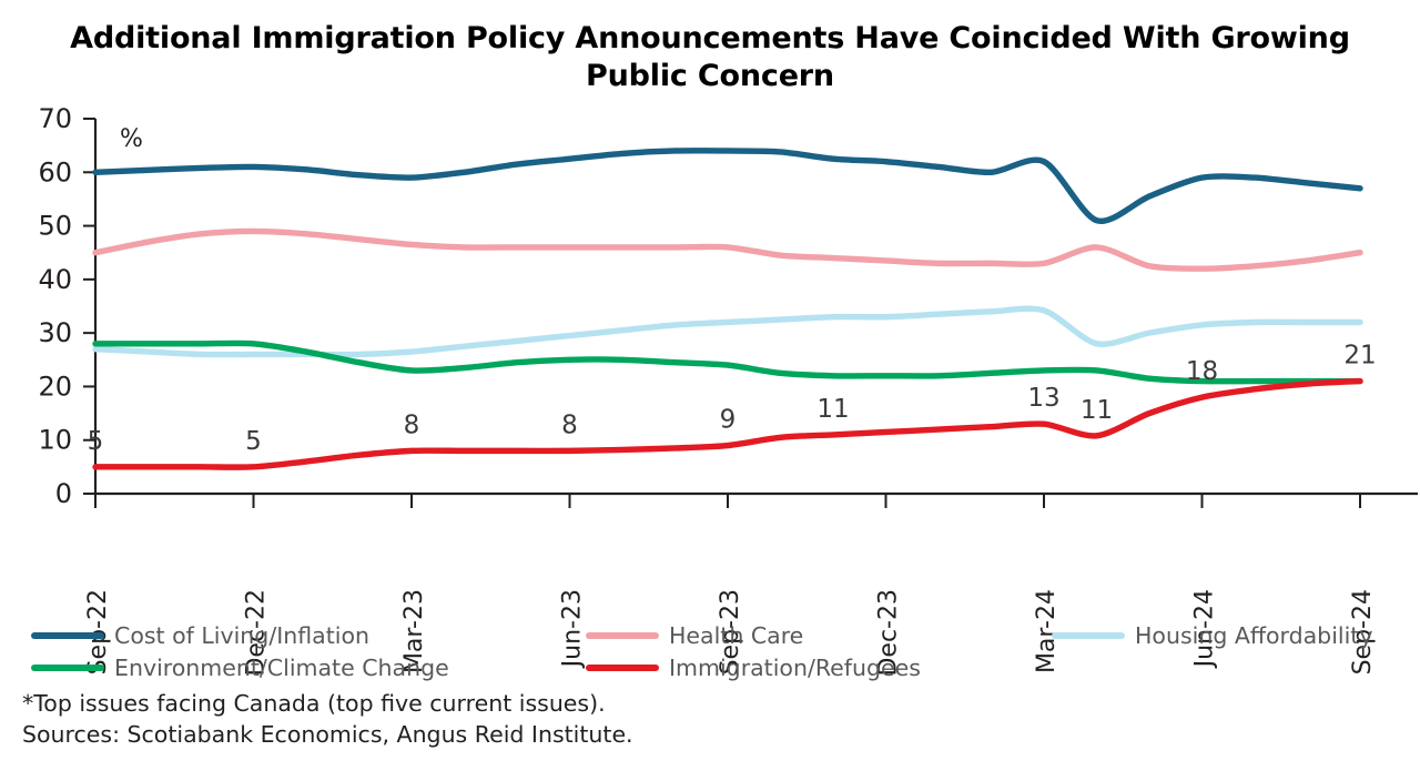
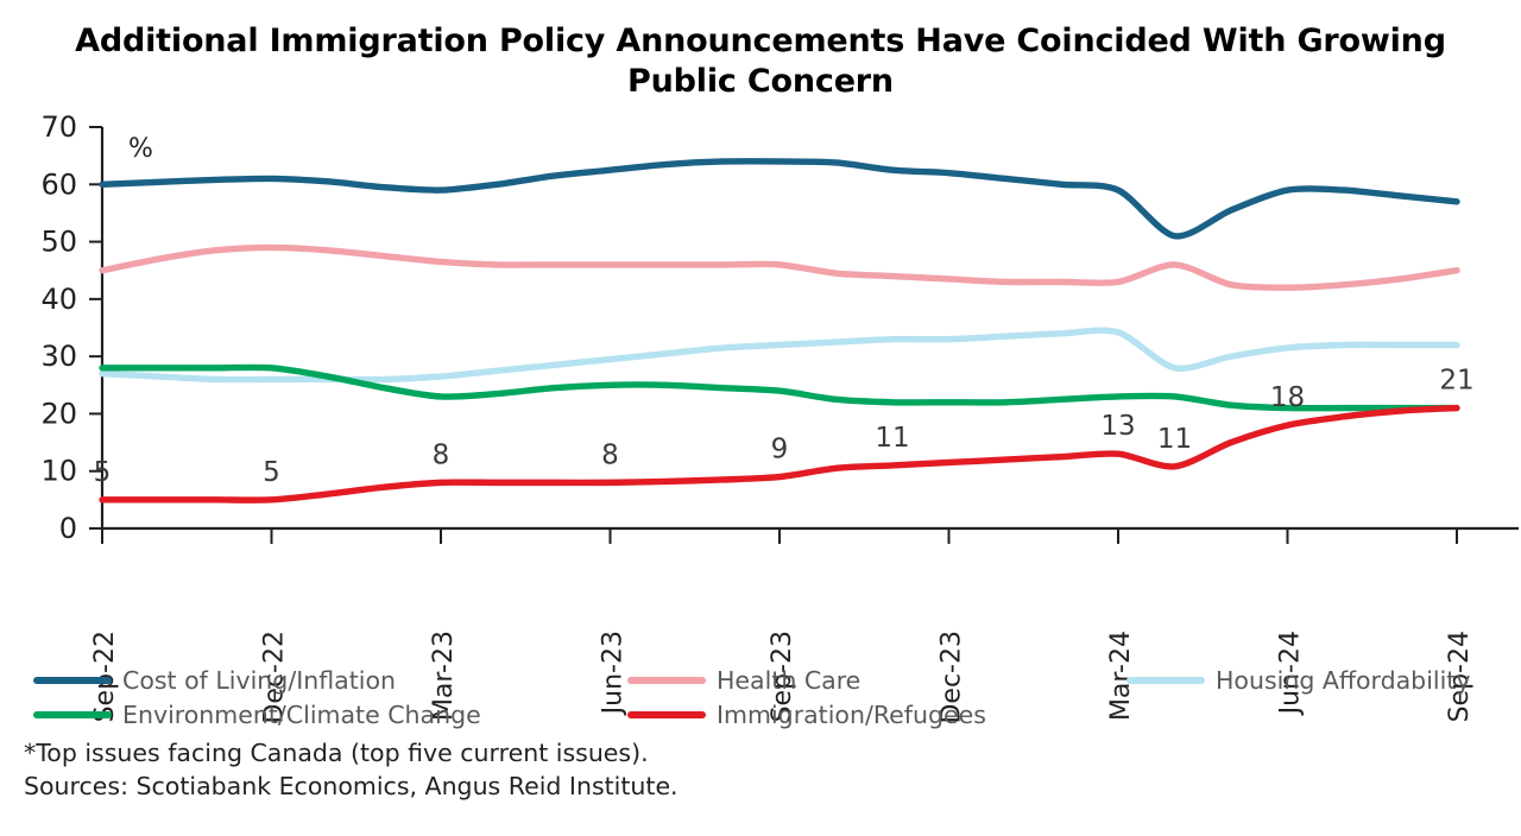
Cost of Living/Inflation/Mar-24: 62 -> 59
